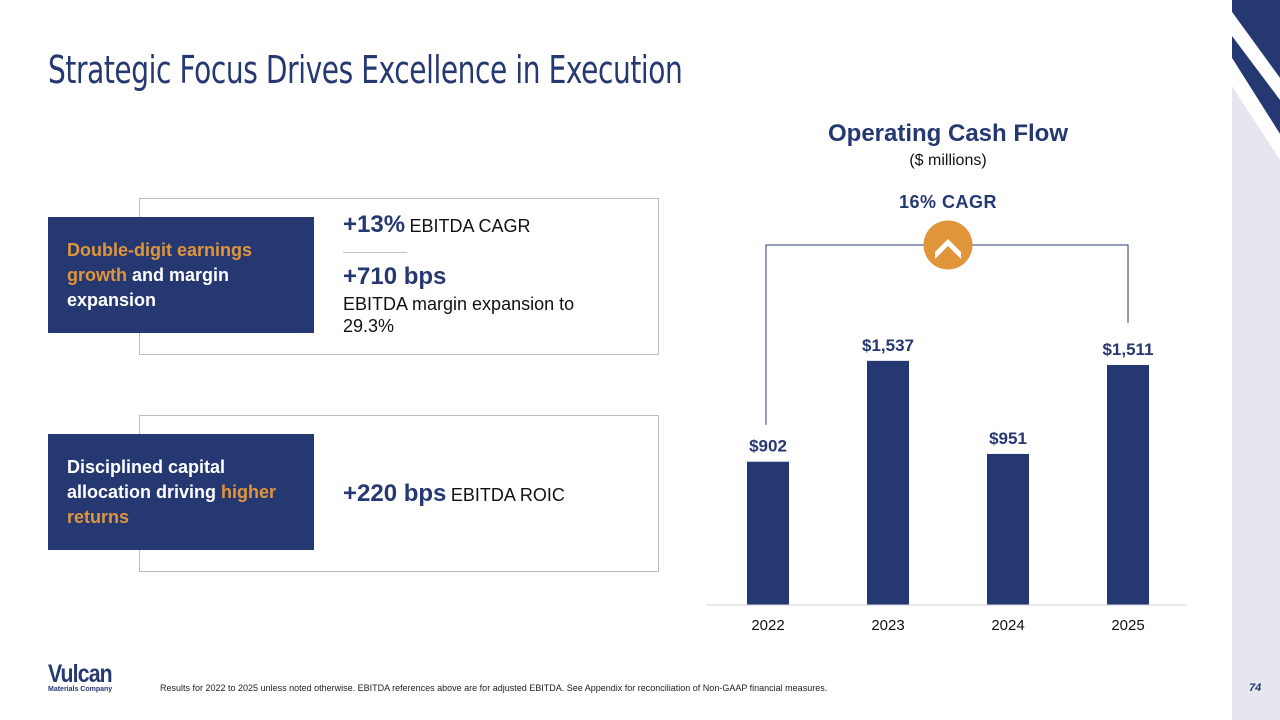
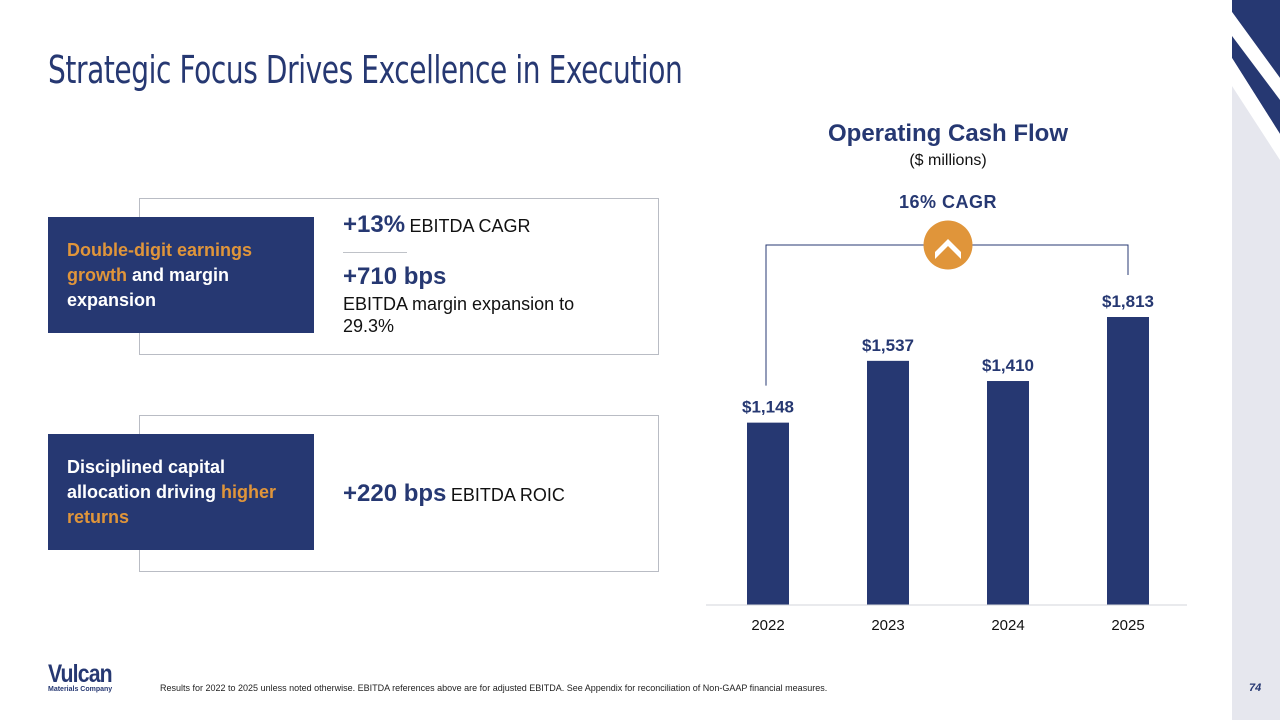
2022: $902 -> $1,148
2024: $951 -> $1,410
2025: $1,511 -> $1,813
